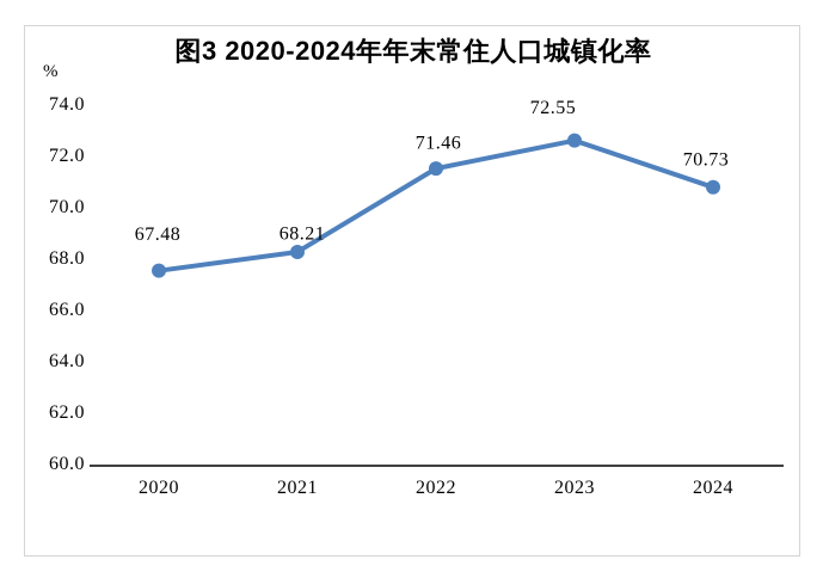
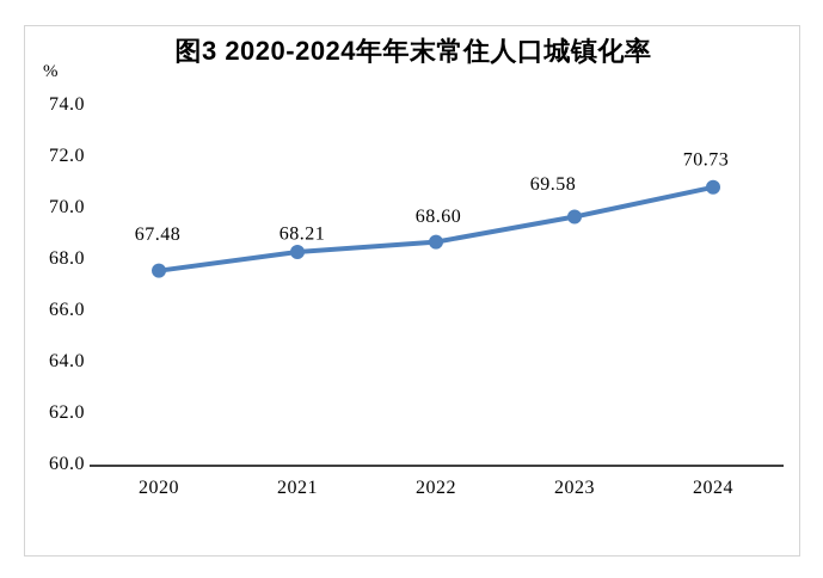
2022: 71.46 -> 68.60
2023: 72.55 -> 69.58
